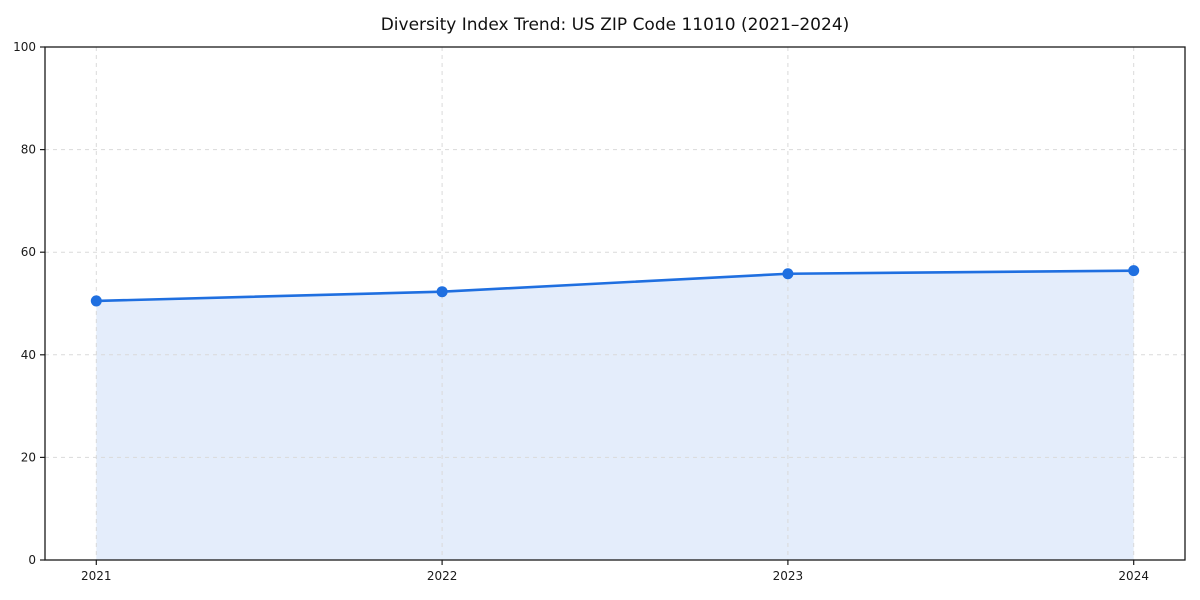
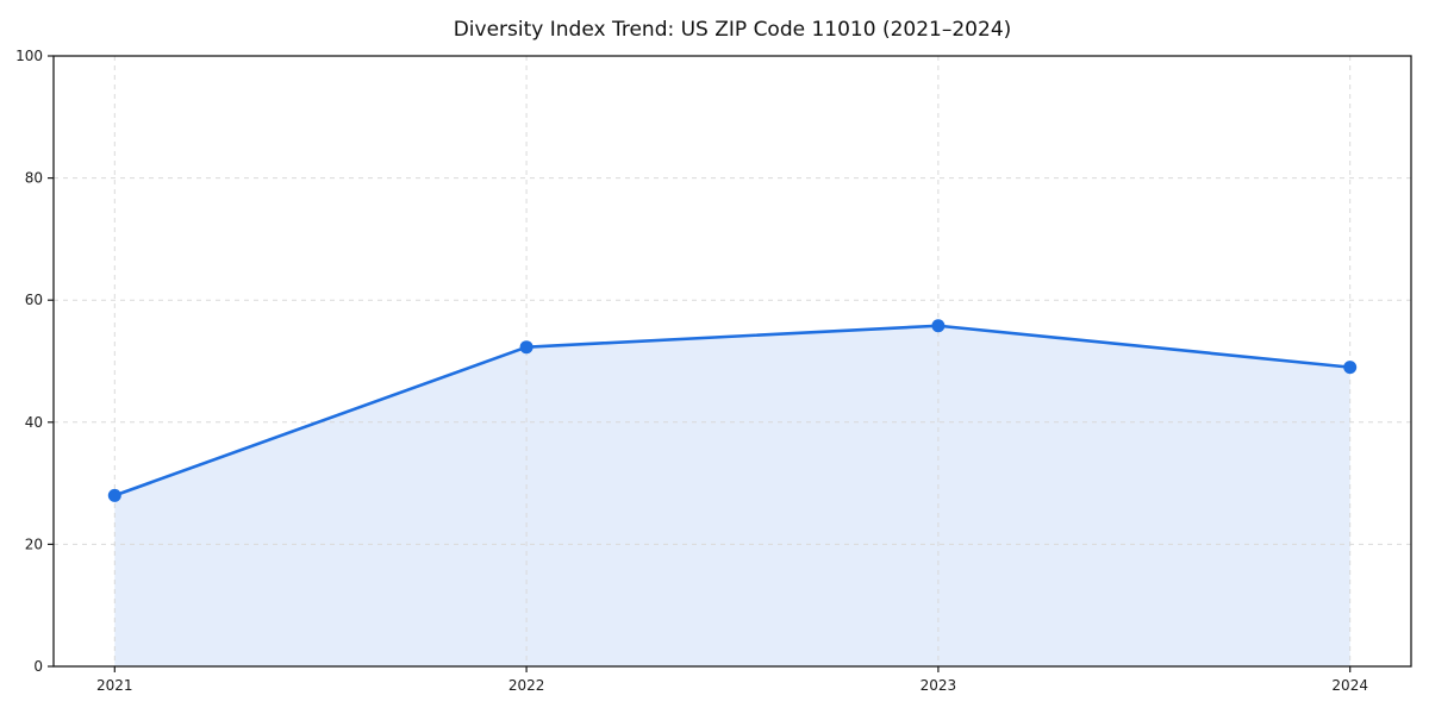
2021: 50 -> 28
2024: 56 -> 49
